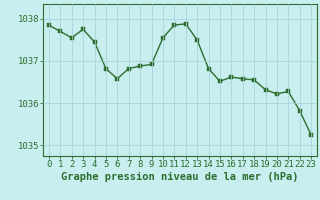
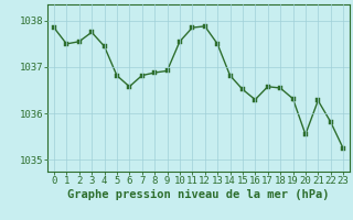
1: 1037.70 -> 1037.50
16: 1036.62 -> 1036.30
20: 1036.22 -> 1035.55
